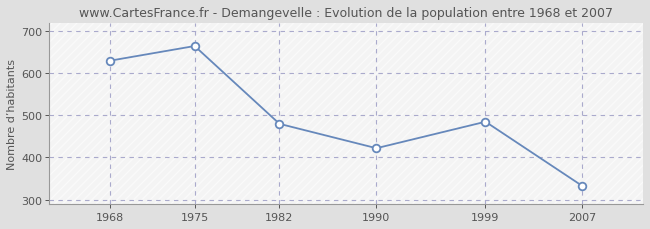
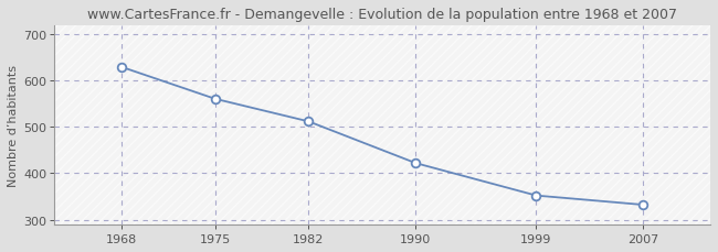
1975: 665 -> 561
1982: 480 -> 512
1999: 485 -> 352
